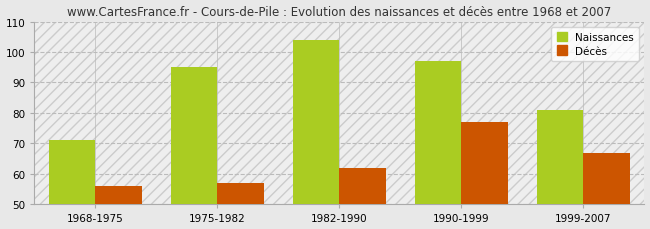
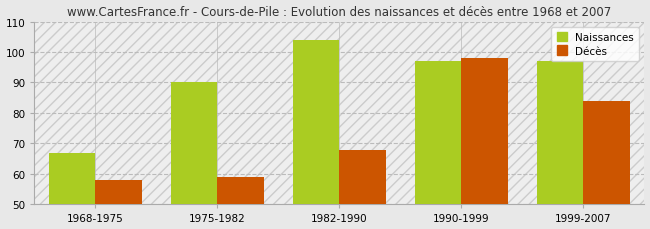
Naissances/1968-1975: 71 -> 67
Décès/1968-1975: 56 -> 58
Naissances/1975-1982: 95 -> 90
Décès/1975-1982: 57 -> 59
Décès/1982-1990: 62 -> 68
Décès/1990-1999: 77 -> 98
Naissances/1999-2007: 81 -> 97
Décès/1999-2007: 67 -> 84
